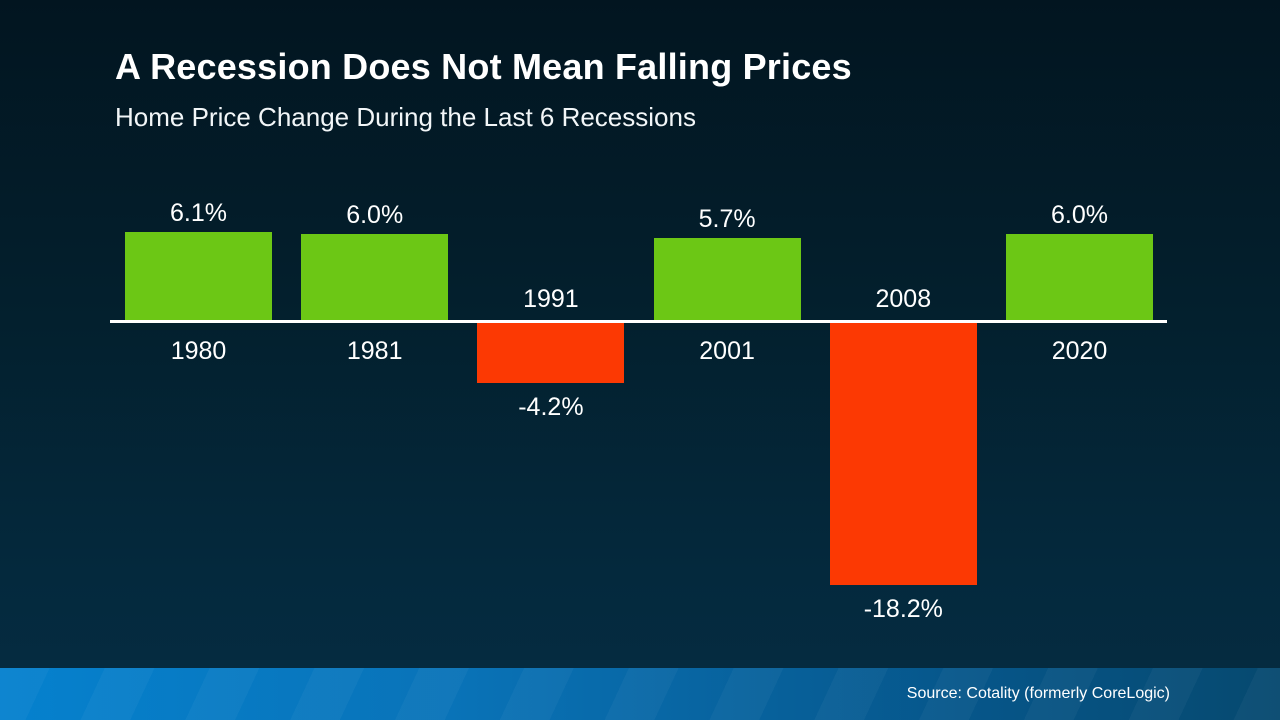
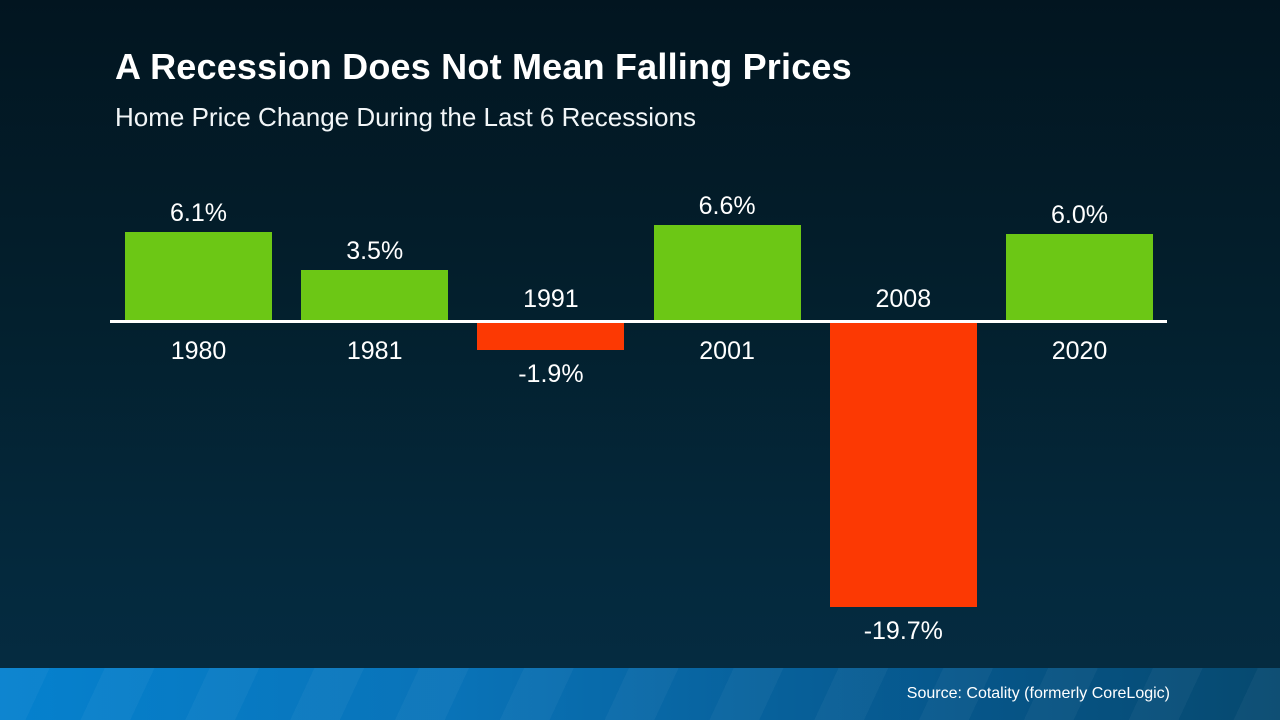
1981: 6.0% -> 3.5%
1991: -4.2% -> -1.9%
2001: 5.7% -> 6.6%
2008: -18.2% -> -19.7%
